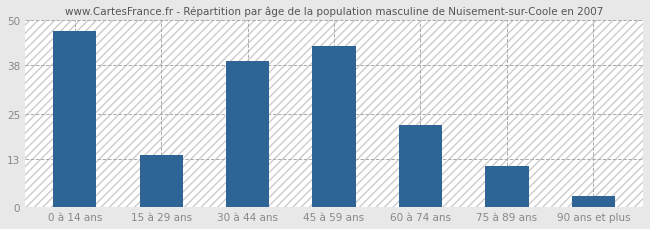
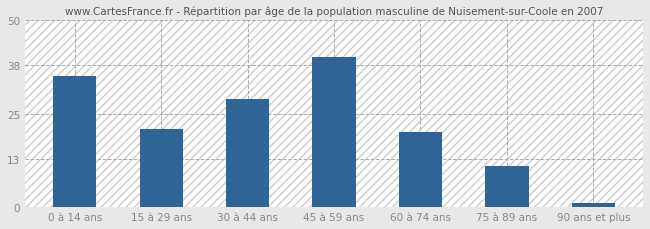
0 à 14 ans: 47 -> 35
15 à 29 ans: 14 -> 21
30 à 44 ans: 39 -> 29
45 à 59 ans: 43 -> 40
60 à 74 ans: 22 -> 20
90 ans et plus: 3 -> 1
